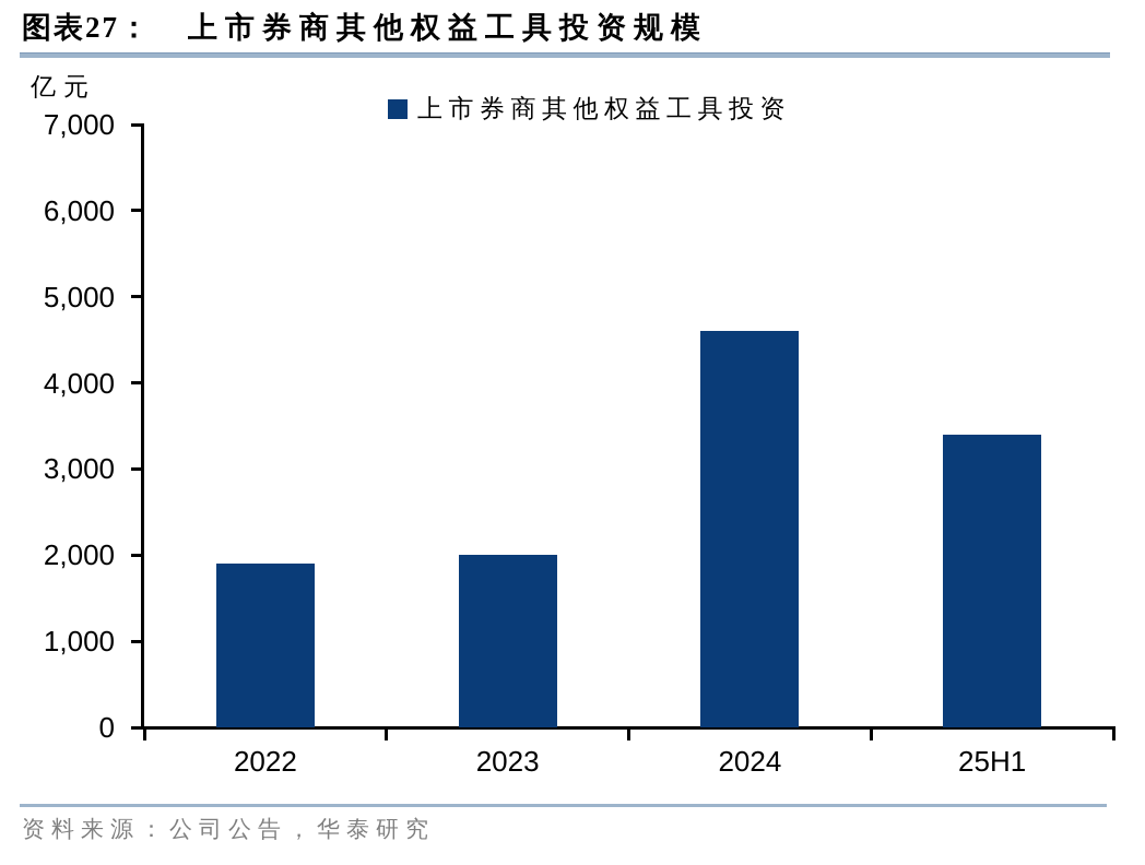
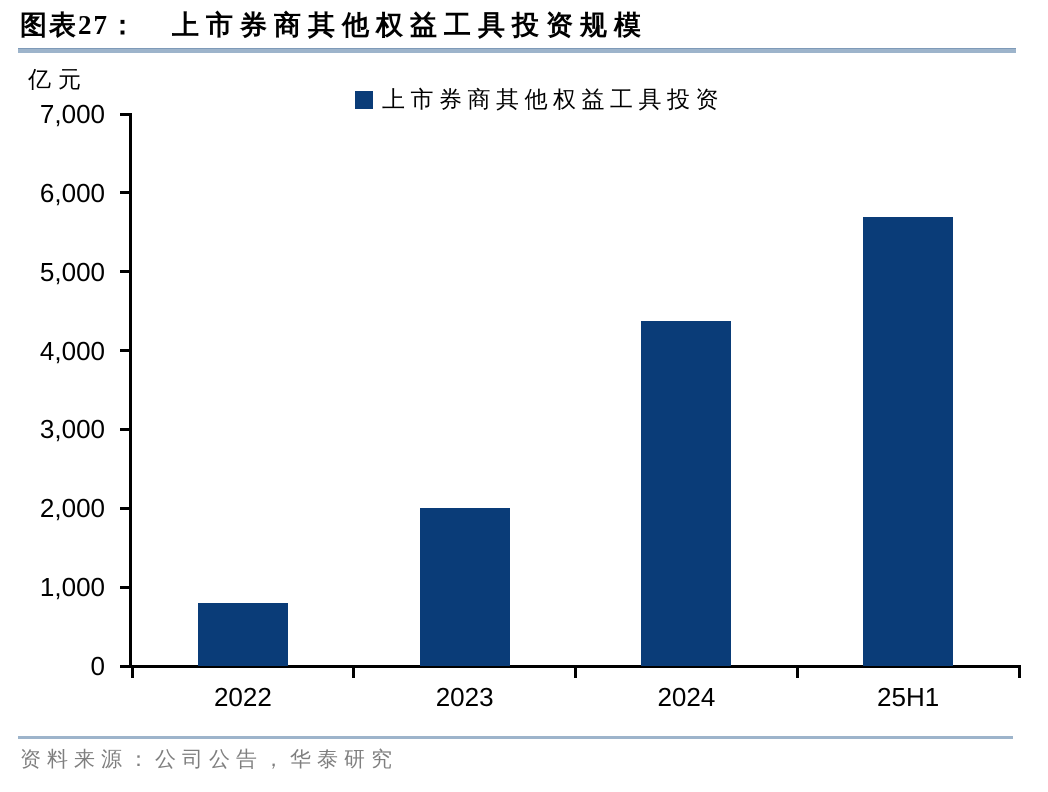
2022: 1900 -> 800
2024: 4600 -> 4400
25H1: 3400 -> 5700
